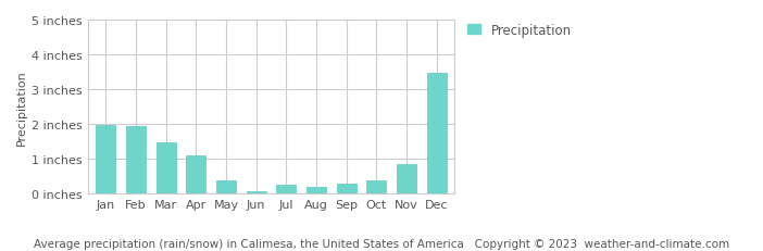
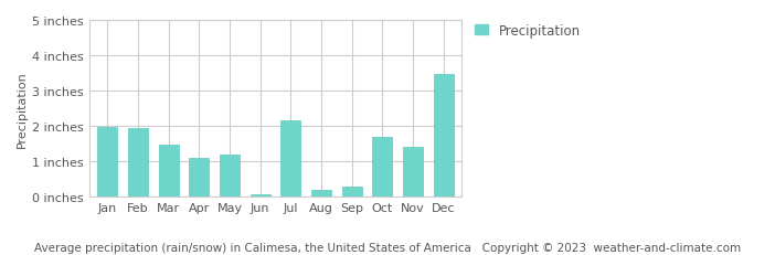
May: 0.38 inches -> 1.20 inches
Jul: 0.26 inches -> 2.15 inches
Oct: 0.36 inches -> 1.70 inches
Nov: 0.83 inches -> 1.40 inches
